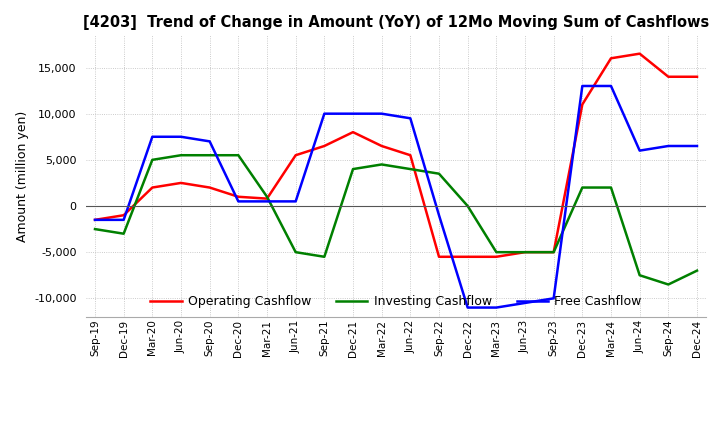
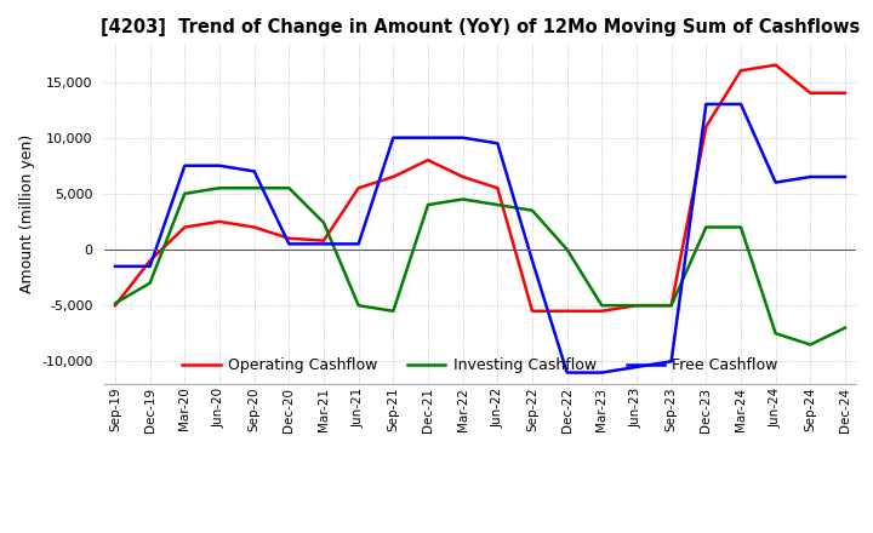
Operating Cashflow/Sep-19: -1,500 -> -5,000
Investing Cashflow/Sep-19: -2,500 -> -4,800
Investing Cashflow/Mar-21: 1,000 -> 2,400
